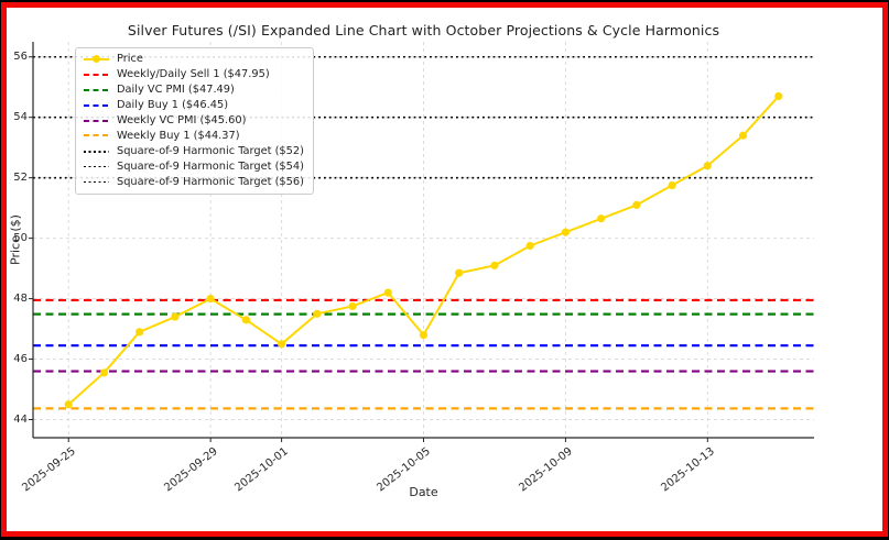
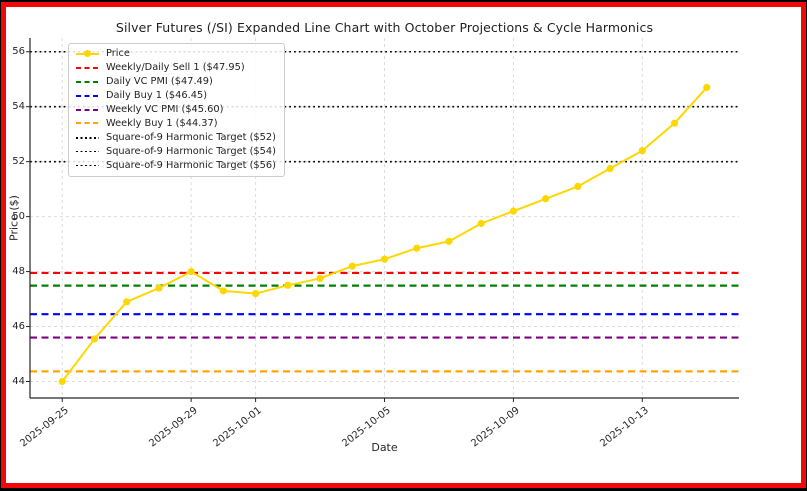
2025-09-25: 44.5 -> 44.0
2025-10-01: 46.5 -> 47.2
2025-10-05: 46.8 -> 48.5
